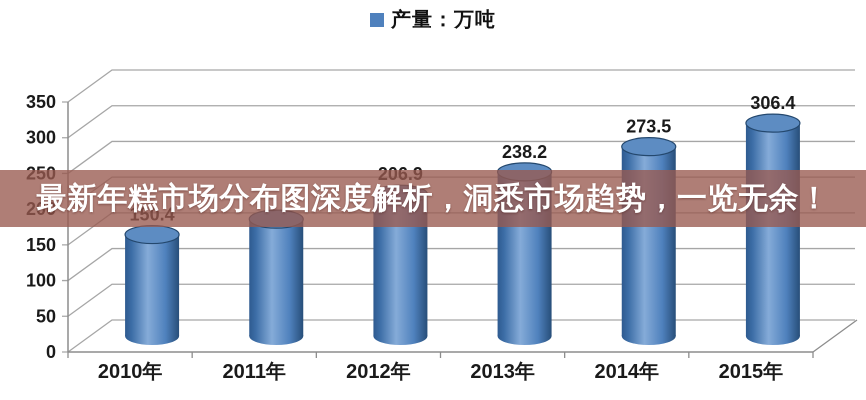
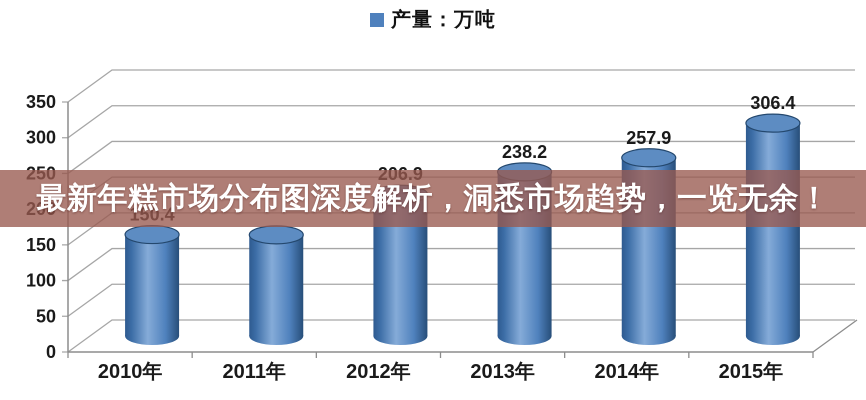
2011年: 170 -> 150
2014年: 273.5 -> 257.9
